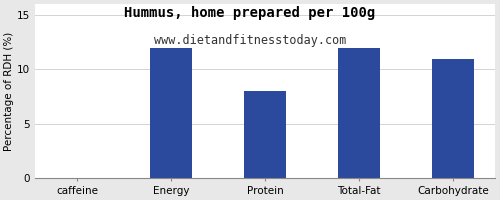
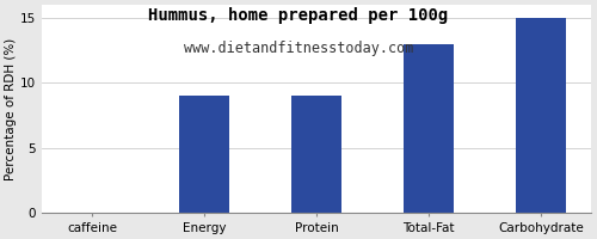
Energy: 12 -> 9
Protein: 8 -> 9
Total-Fat: 12 -> 13
Carbohydrate: 11 -> 15
